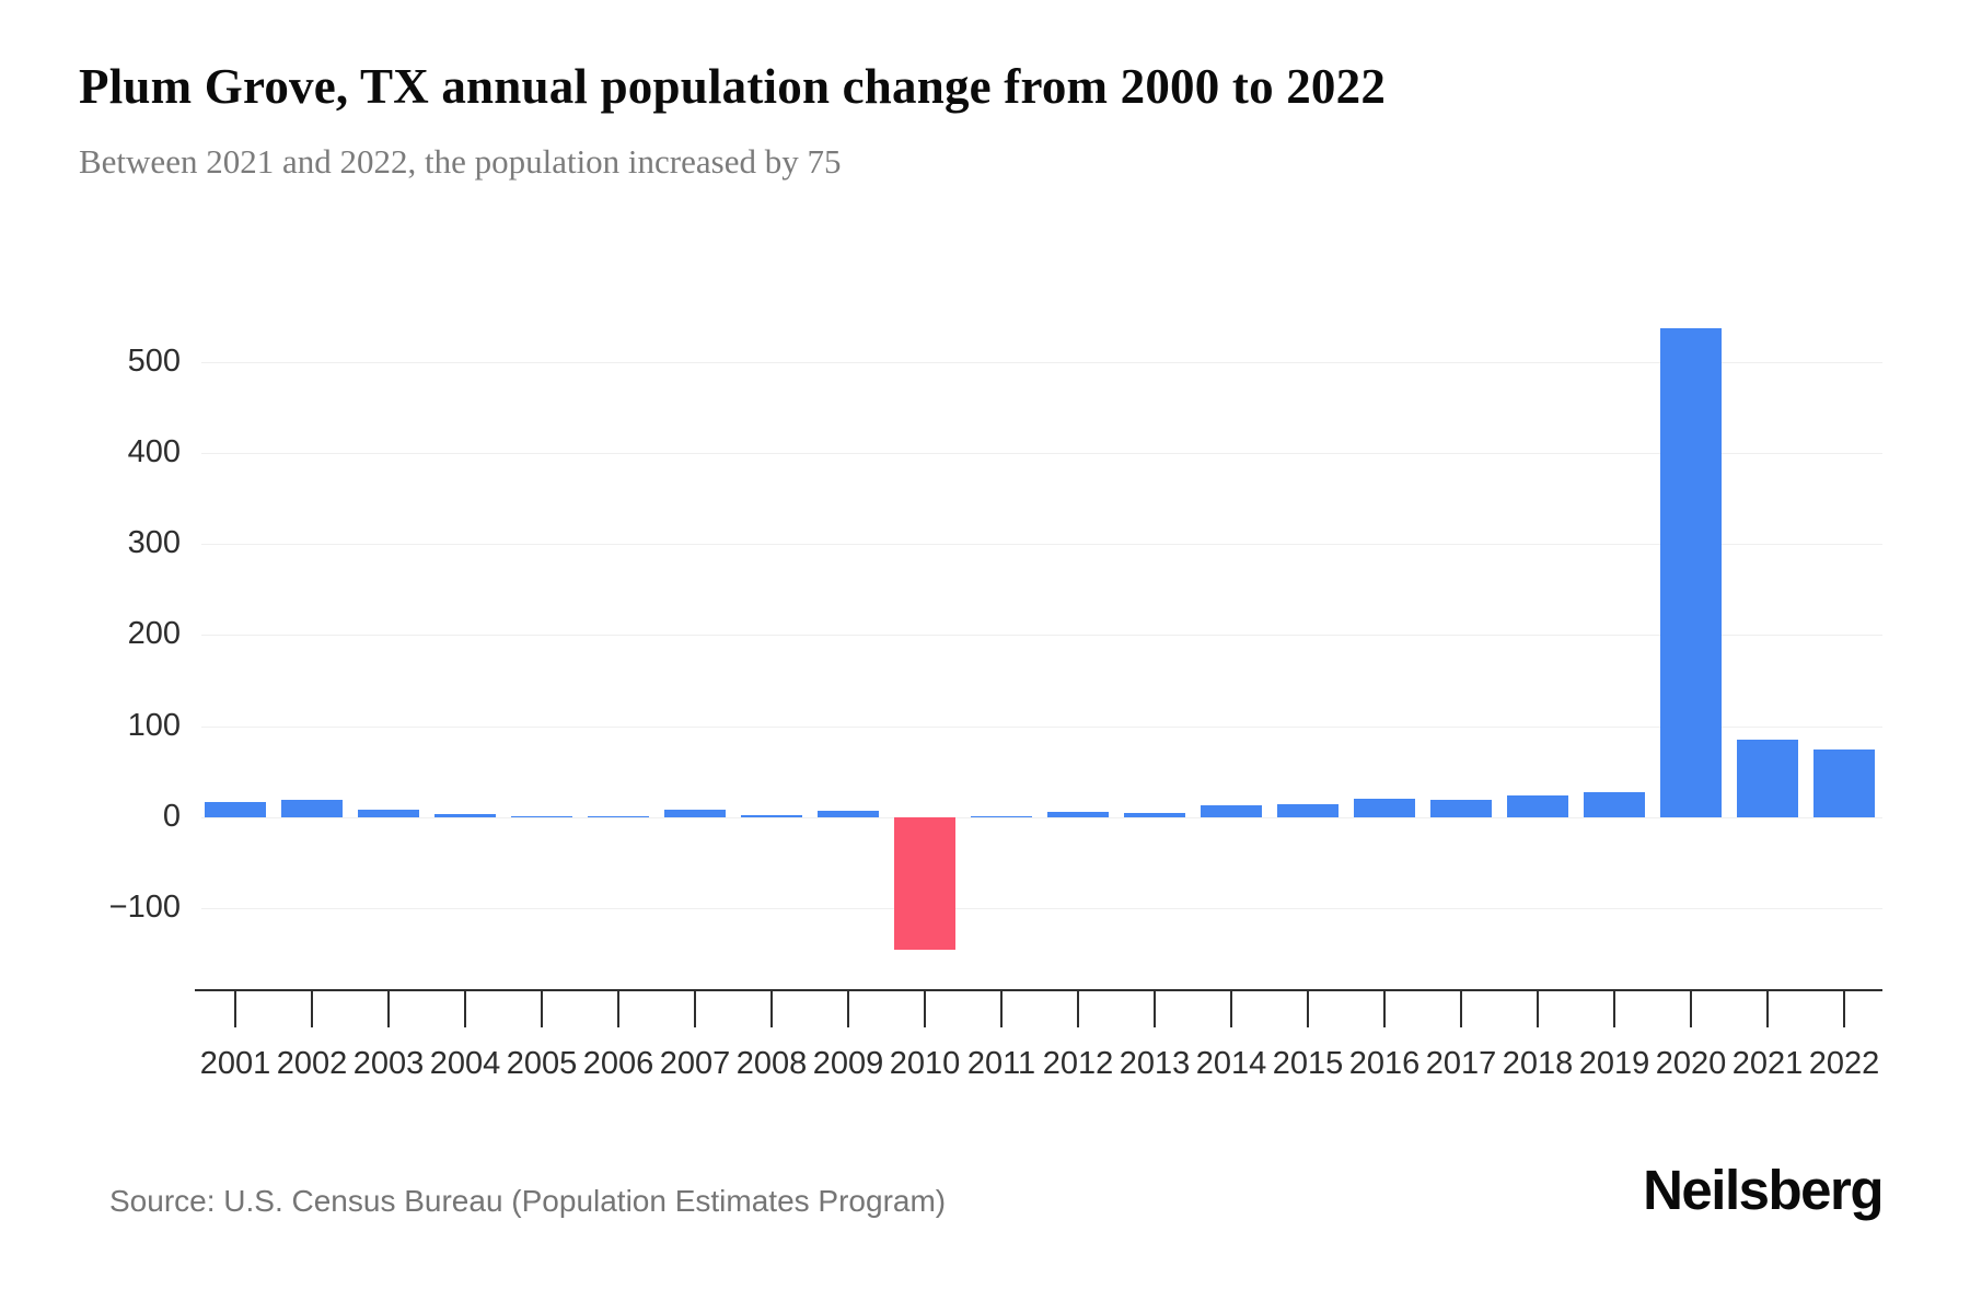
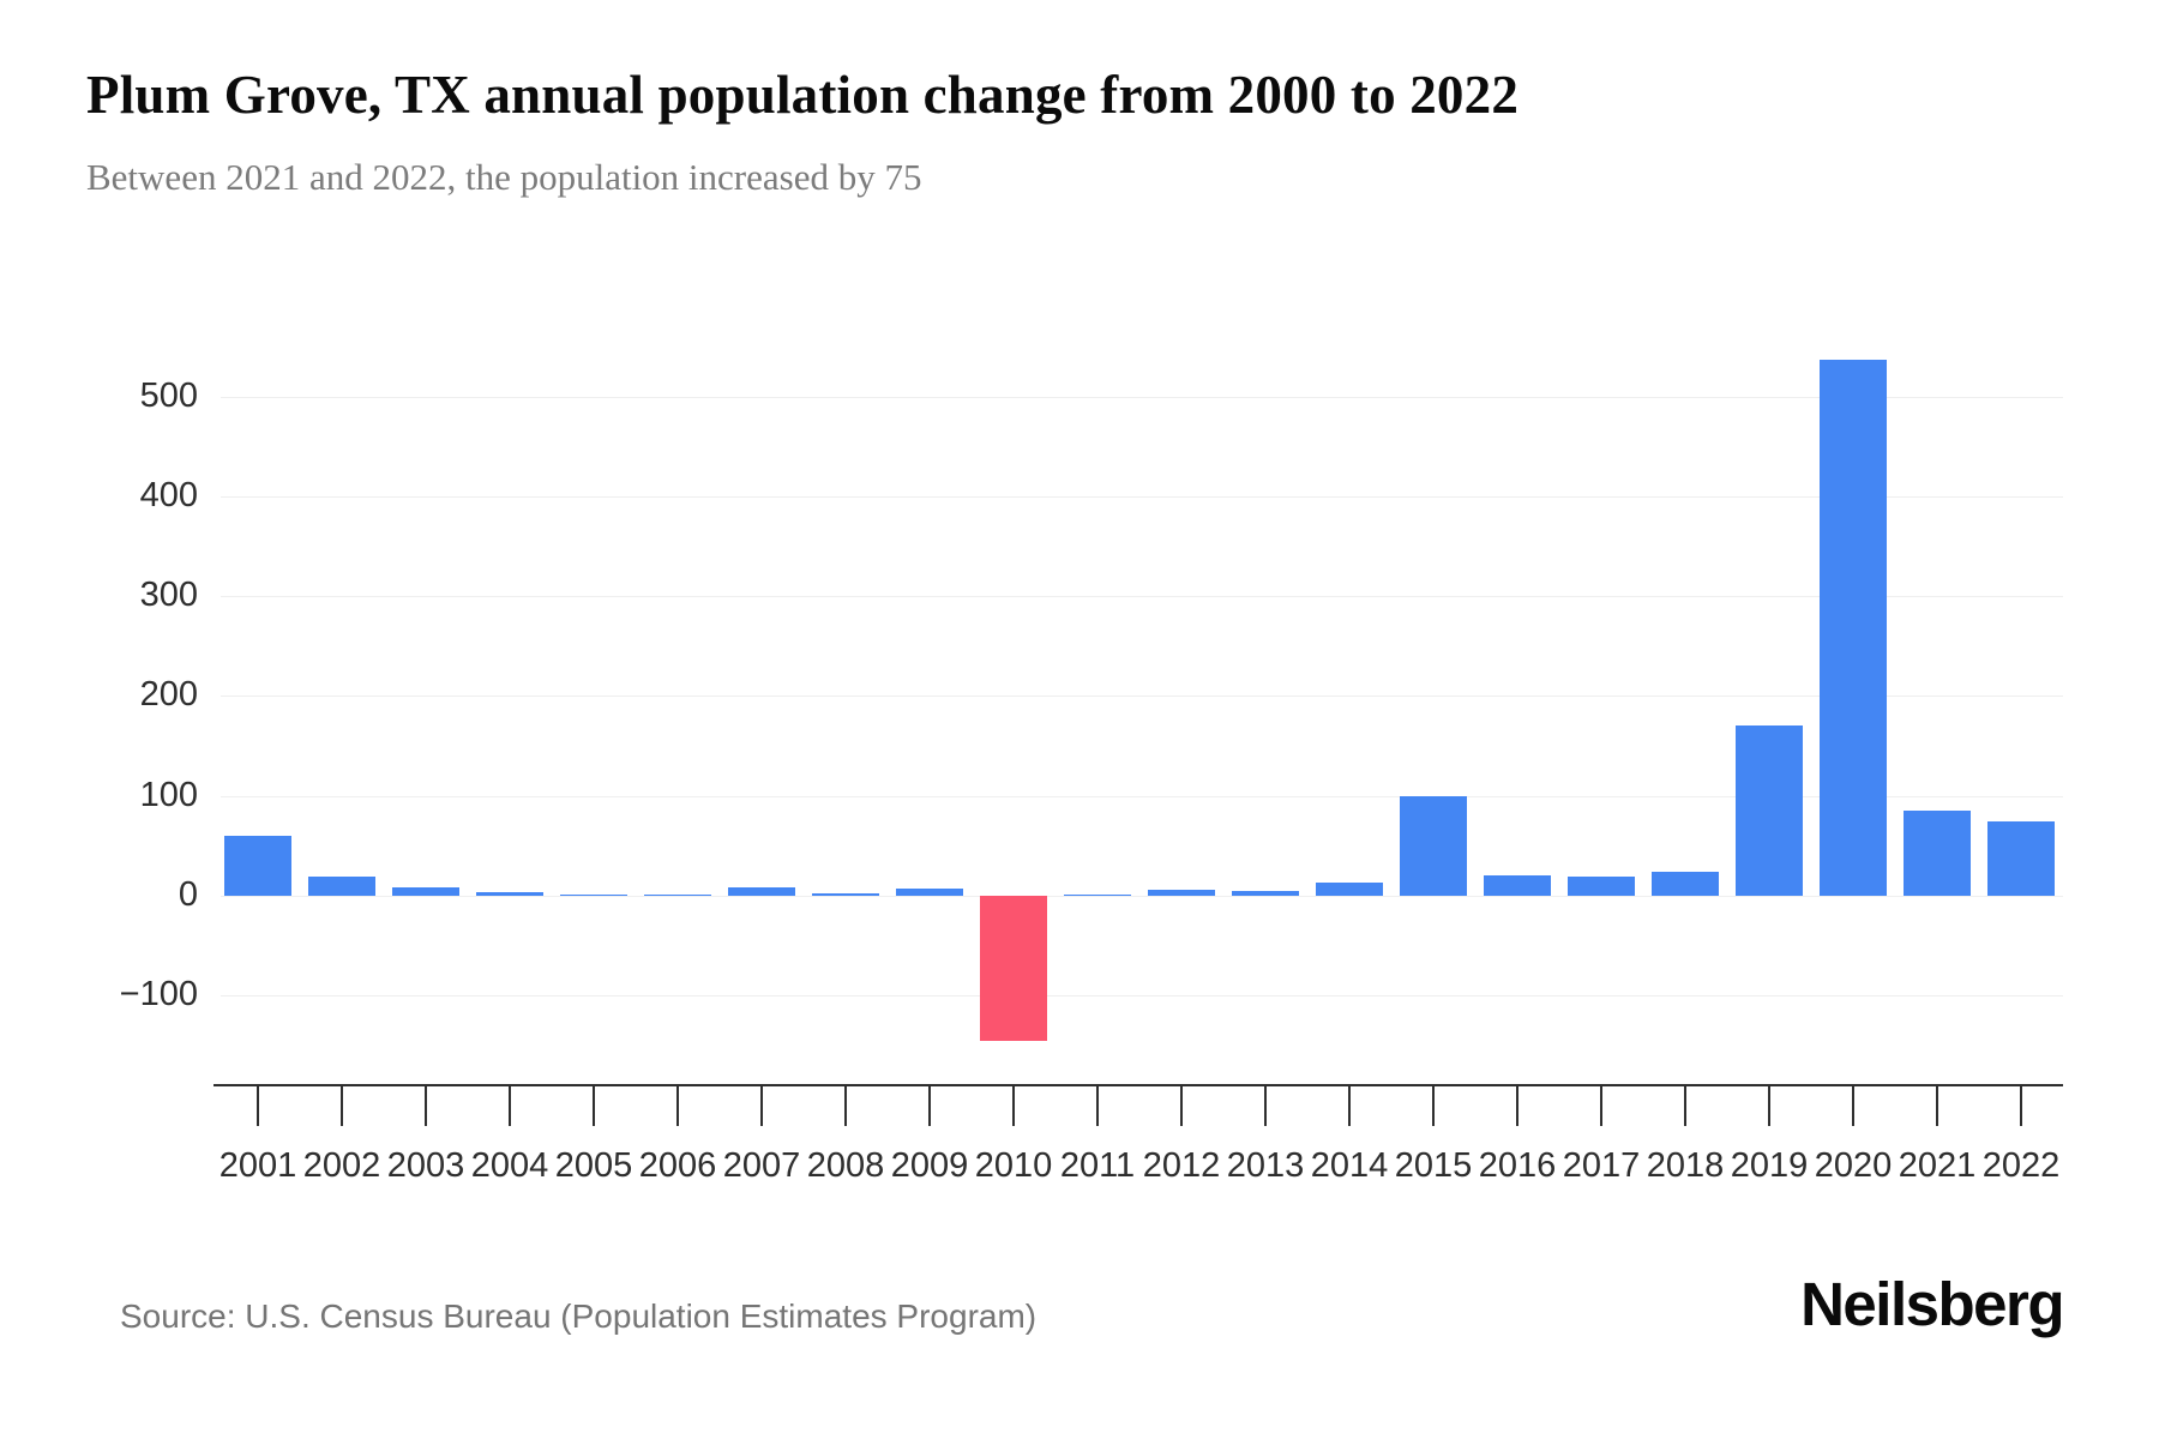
2001: 20 -> 60
2015: 10 -> 100
2019: 30 -> 170
